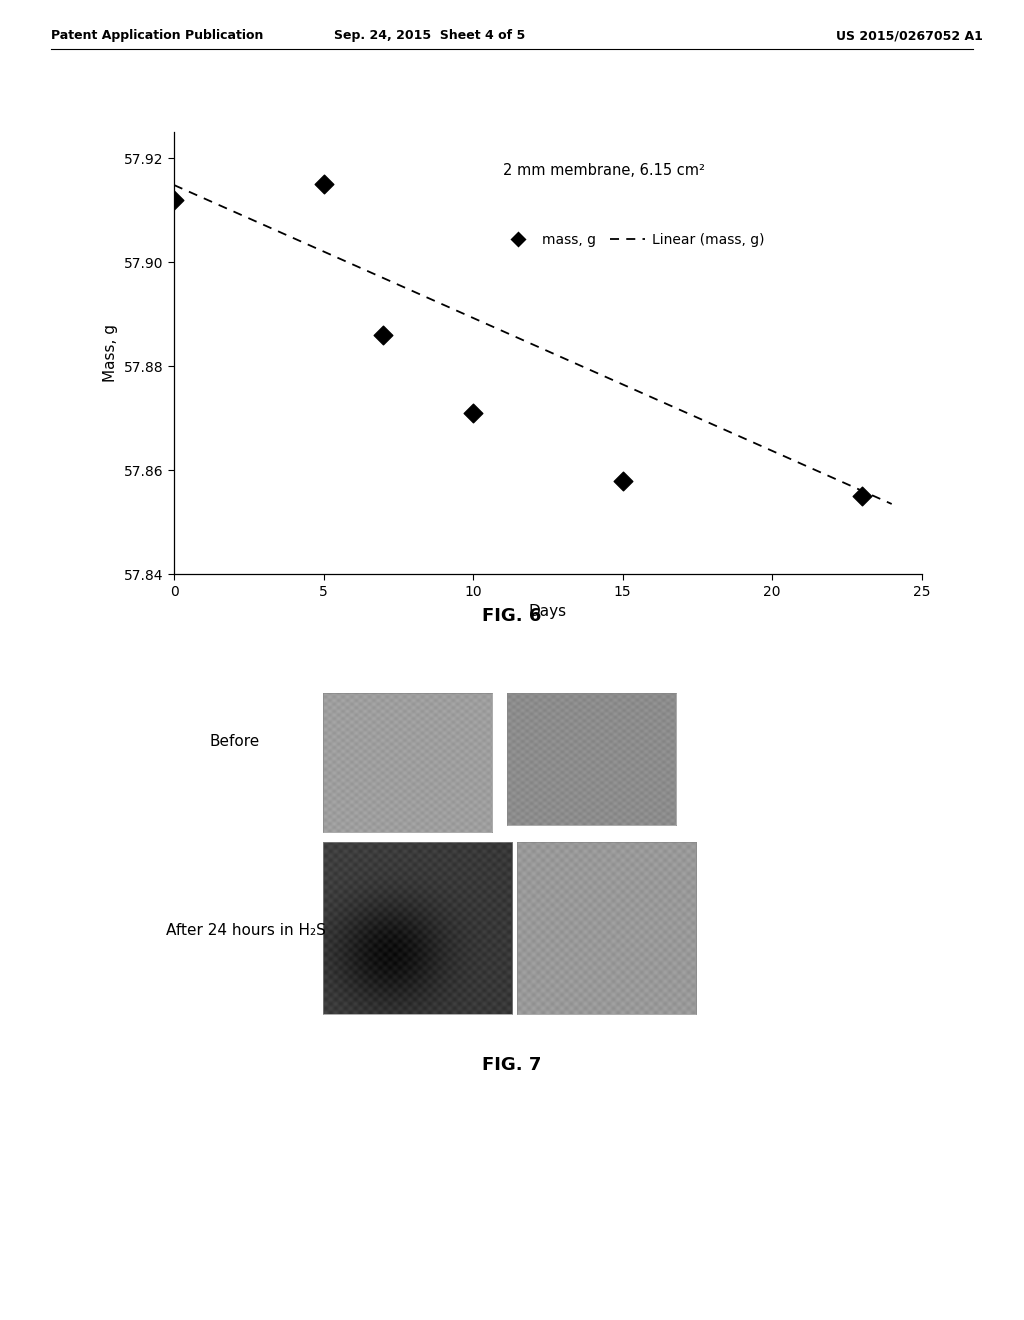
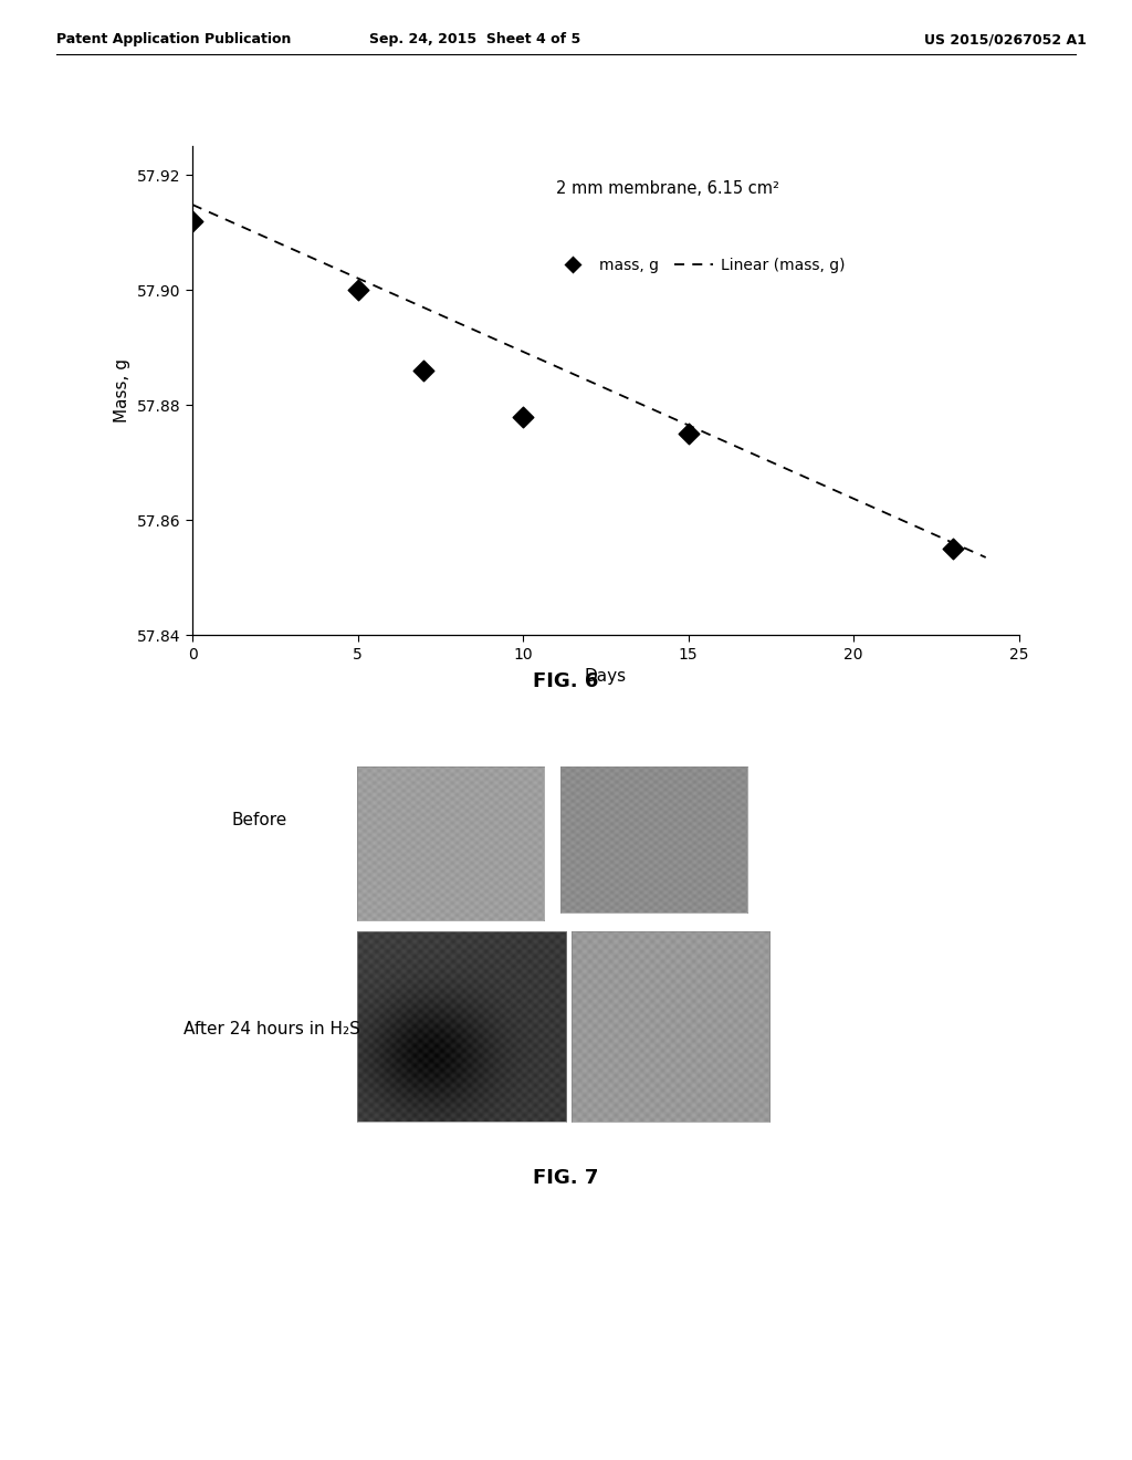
5: 57.915 -> 57.900
10: 57.871 -> 57.878
15: 57.858 -> 57.875
